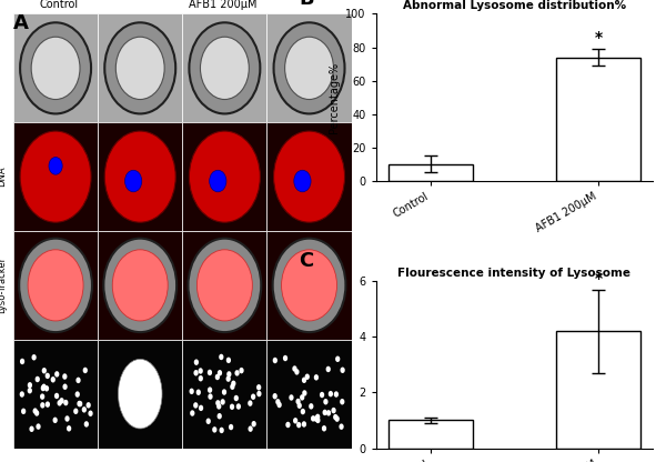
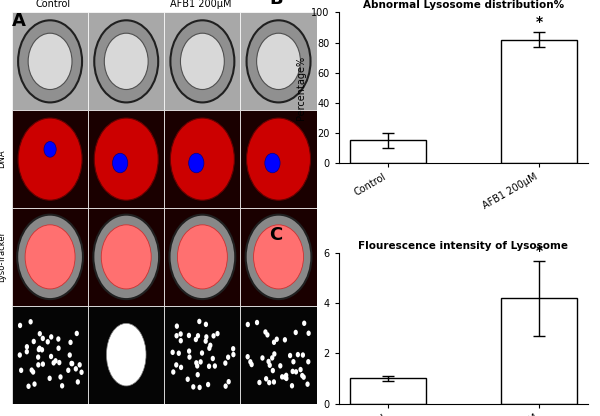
Abnormal Lysosome distribution%/Control: 10 -> 15
Abnormal Lysosome distribution%/AFB1 200μM: 74 -> 82
